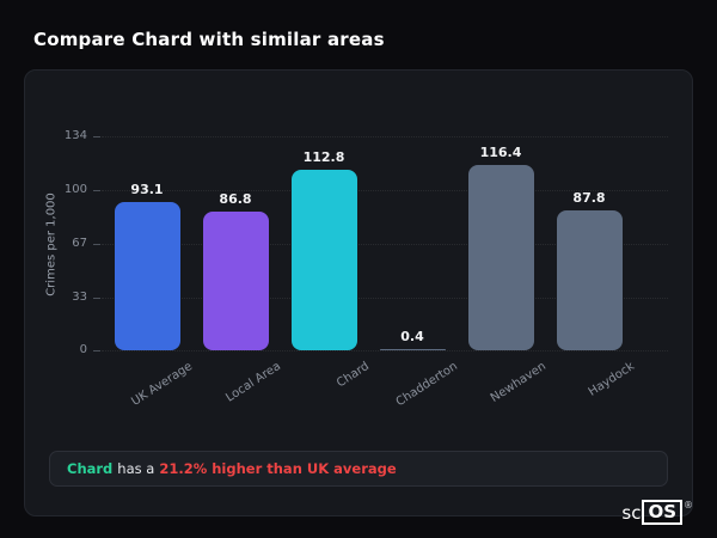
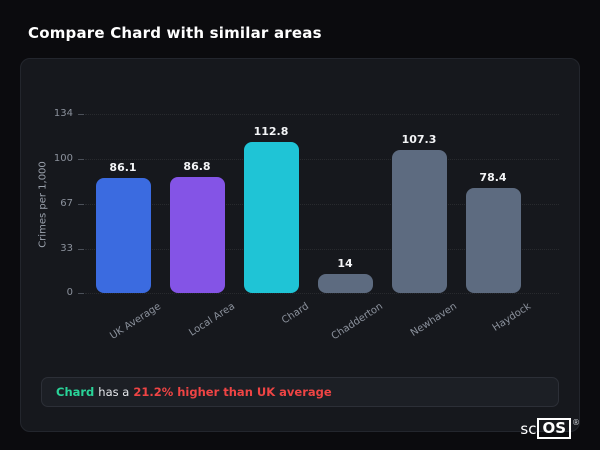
UK Average: 93.1 -> 86.1
Chadderton: 0.4 -> 14
Newhaven: 116.4 -> 107.3
Haydock: 87.8 -> 78.4
